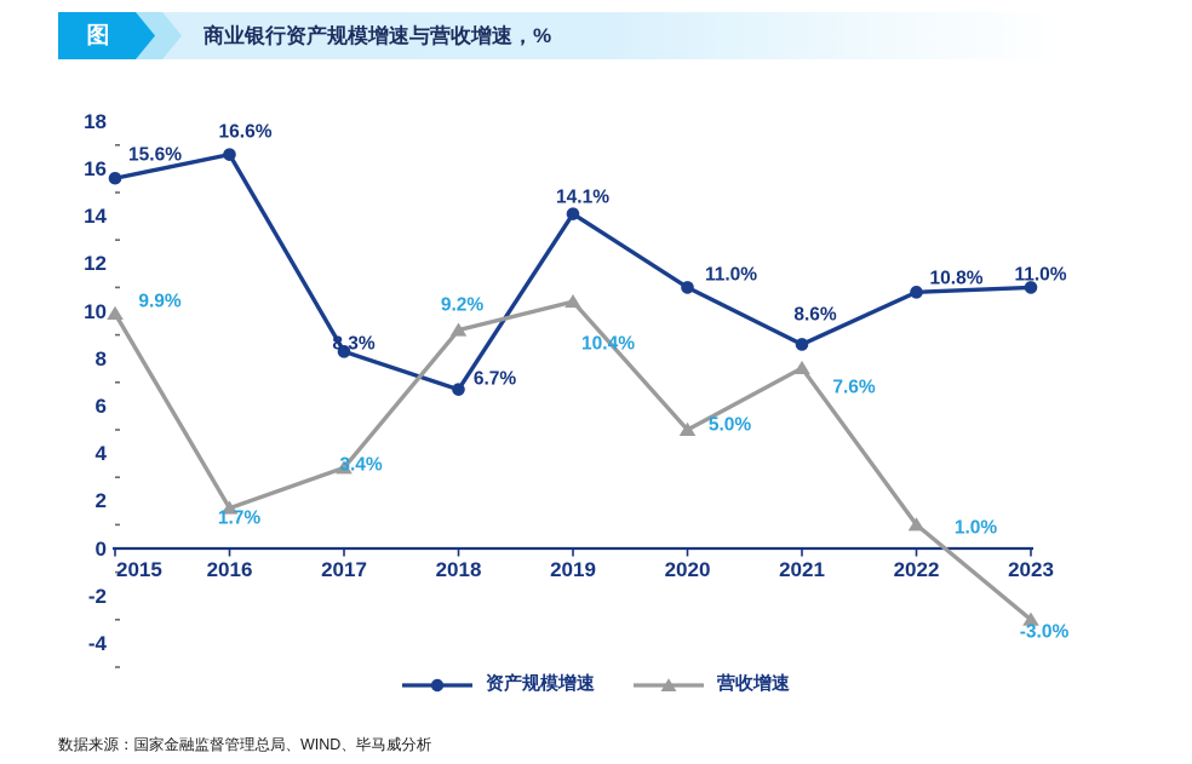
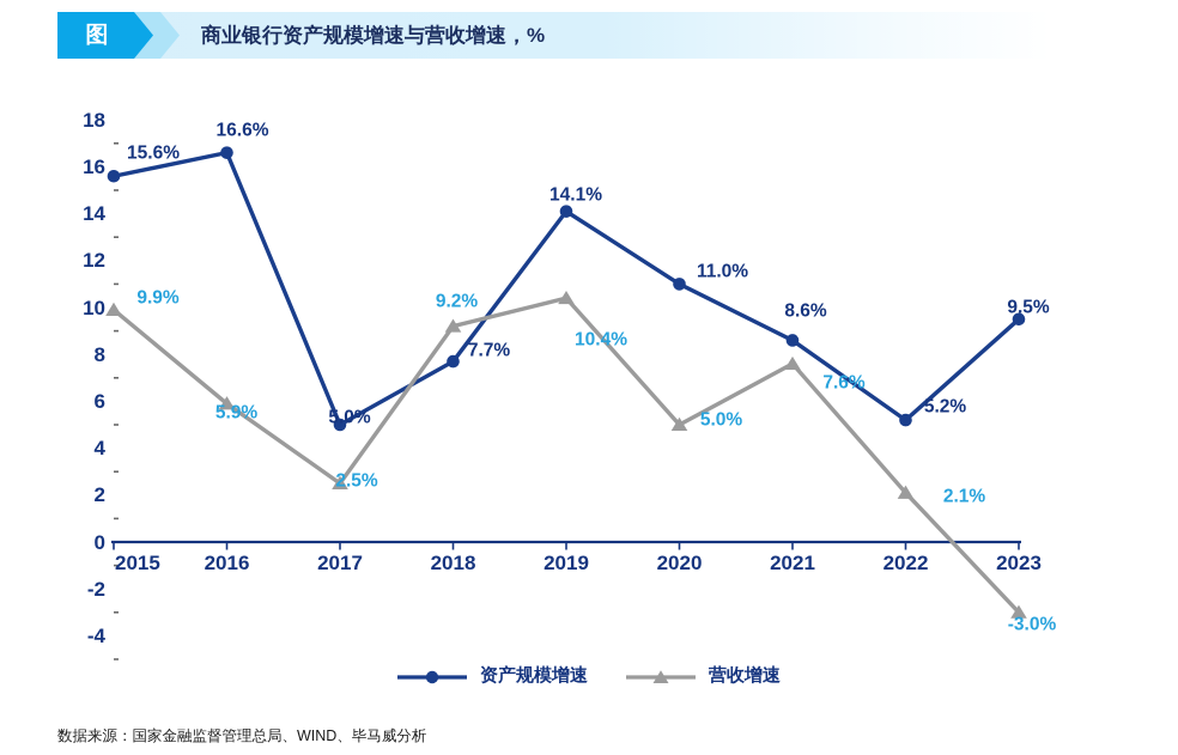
营收增速/2016: 1.7% -> 5.9%
资产规模增速/2017: 8.3% -> 5.0%
营收增速/2017: 3.4% -> 2.5%
资产规模增速/2018: 6.7% -> 7.7%
资产规模增速/2022: 10.8% -> 5.2%
营收增速/2022: 1.0% -> 2.1%
资产规模增速/2023: 11.0% -> 9.5%
